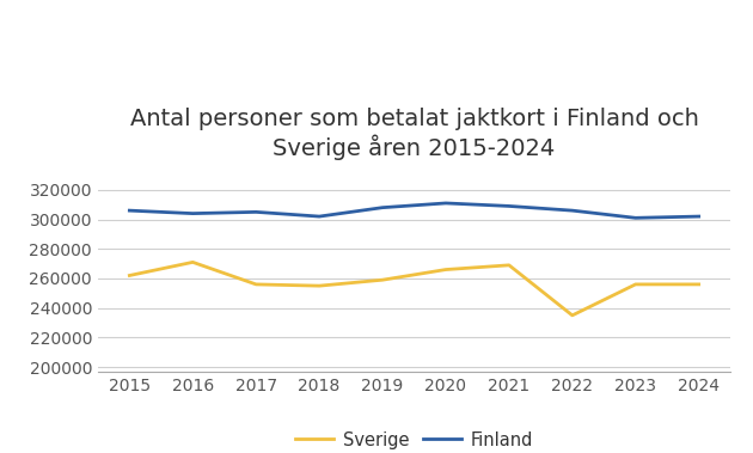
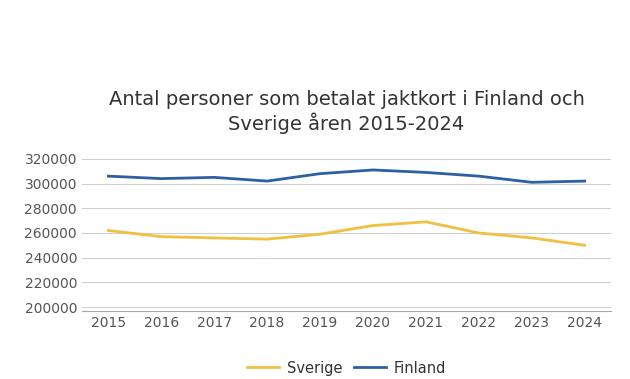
Sverige/2016: 271000 -> 257000
Sverige/2022: 235000 -> 260000
Sverige/2024: 256000 -> 250000
